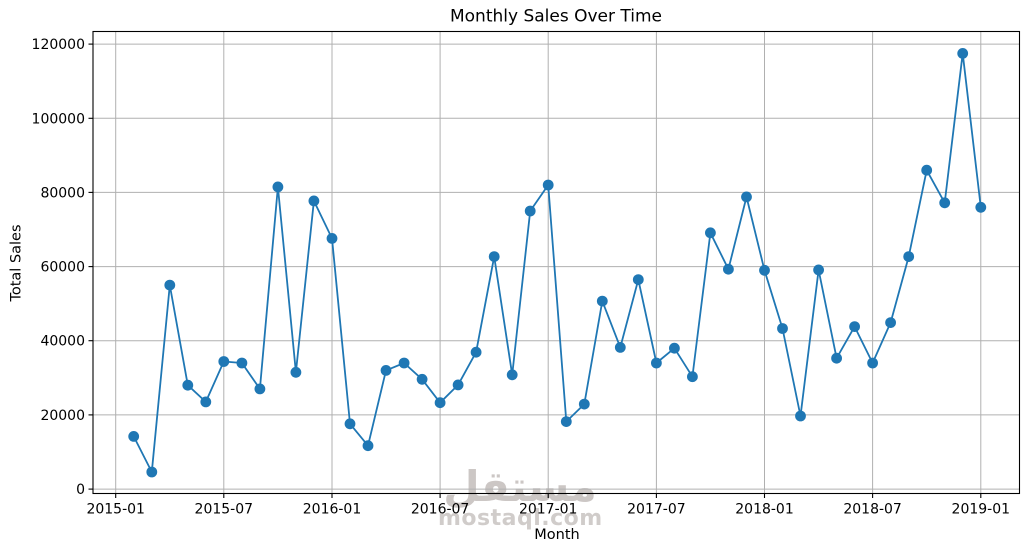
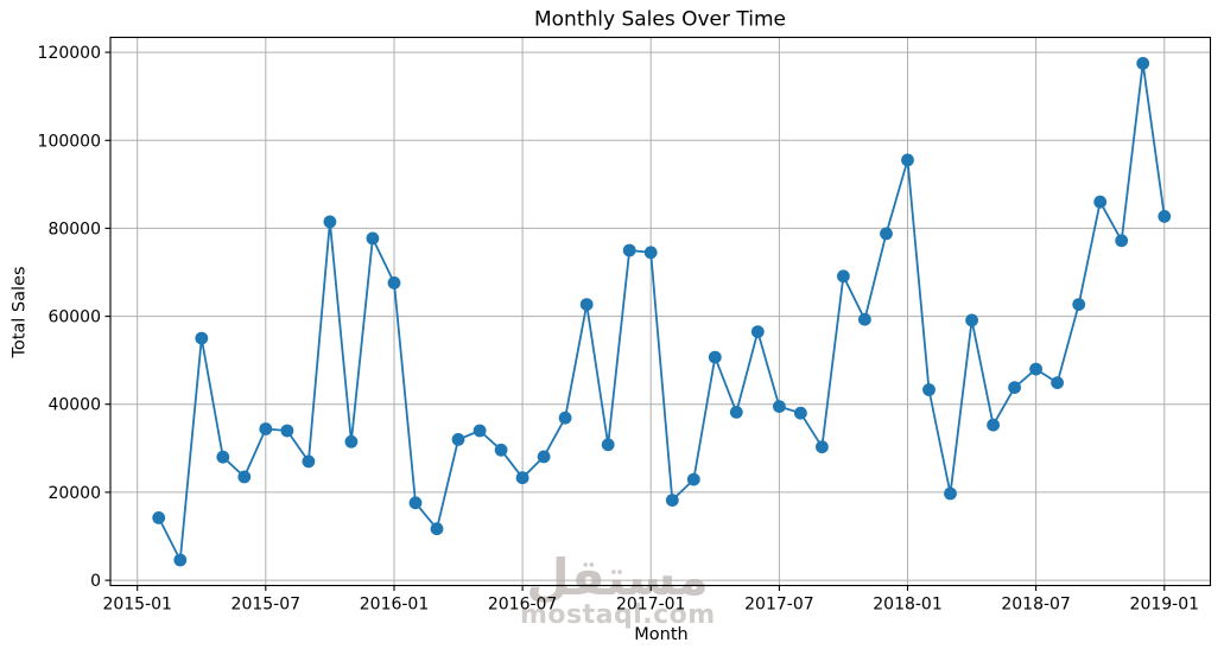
2017-01: 82000 -> 74000
2017-07: 34000 -> 40000
2018-01: 59000 -> 96000
2018-07: 34000 -> 48000
2019-01: 76000 -> 83000
